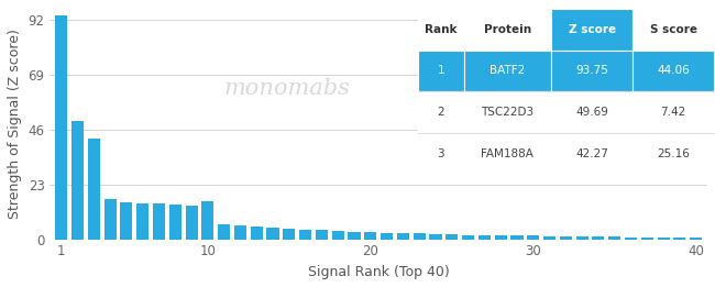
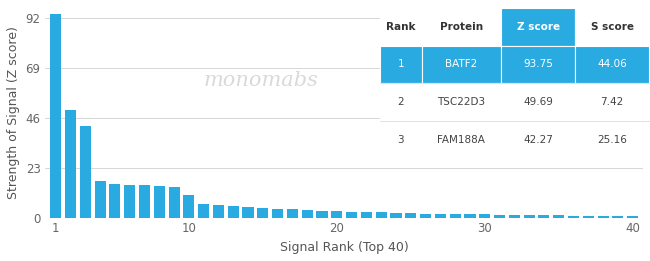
10: 16.0 -> 10.5
